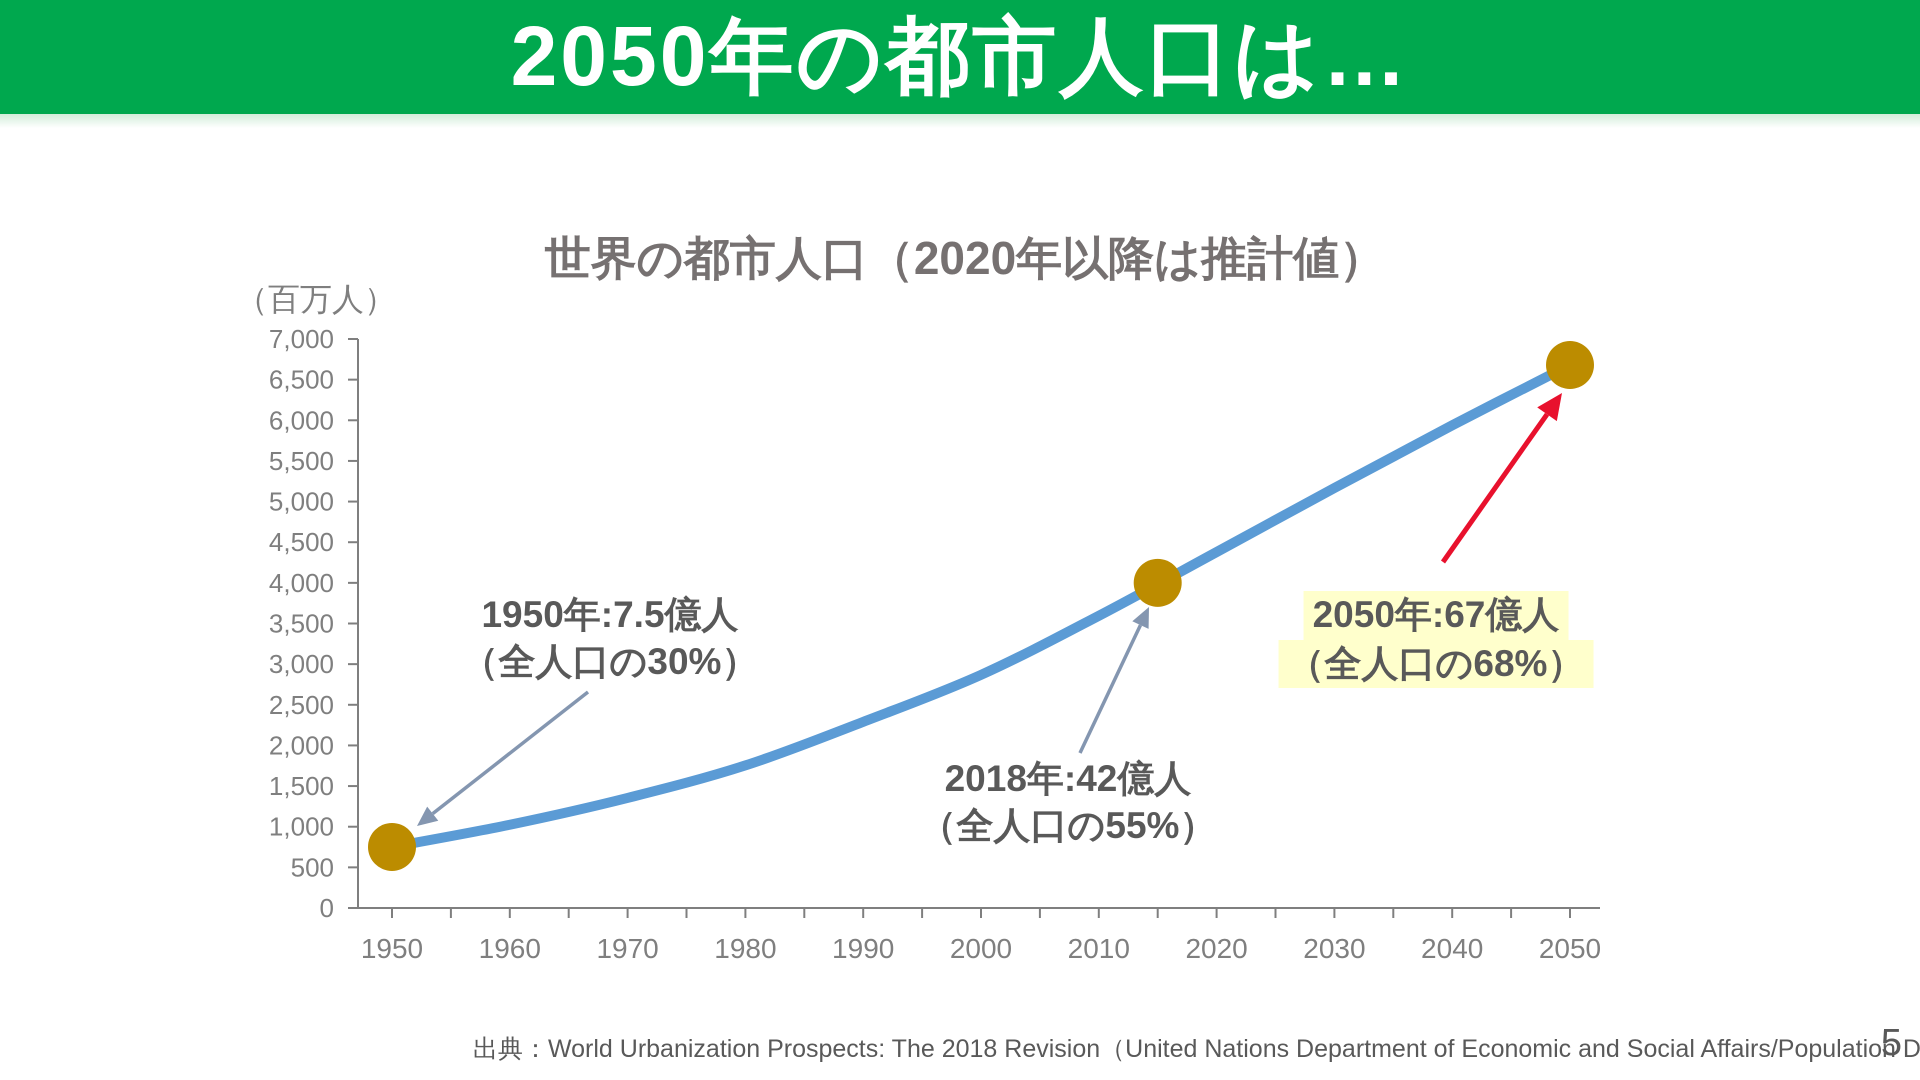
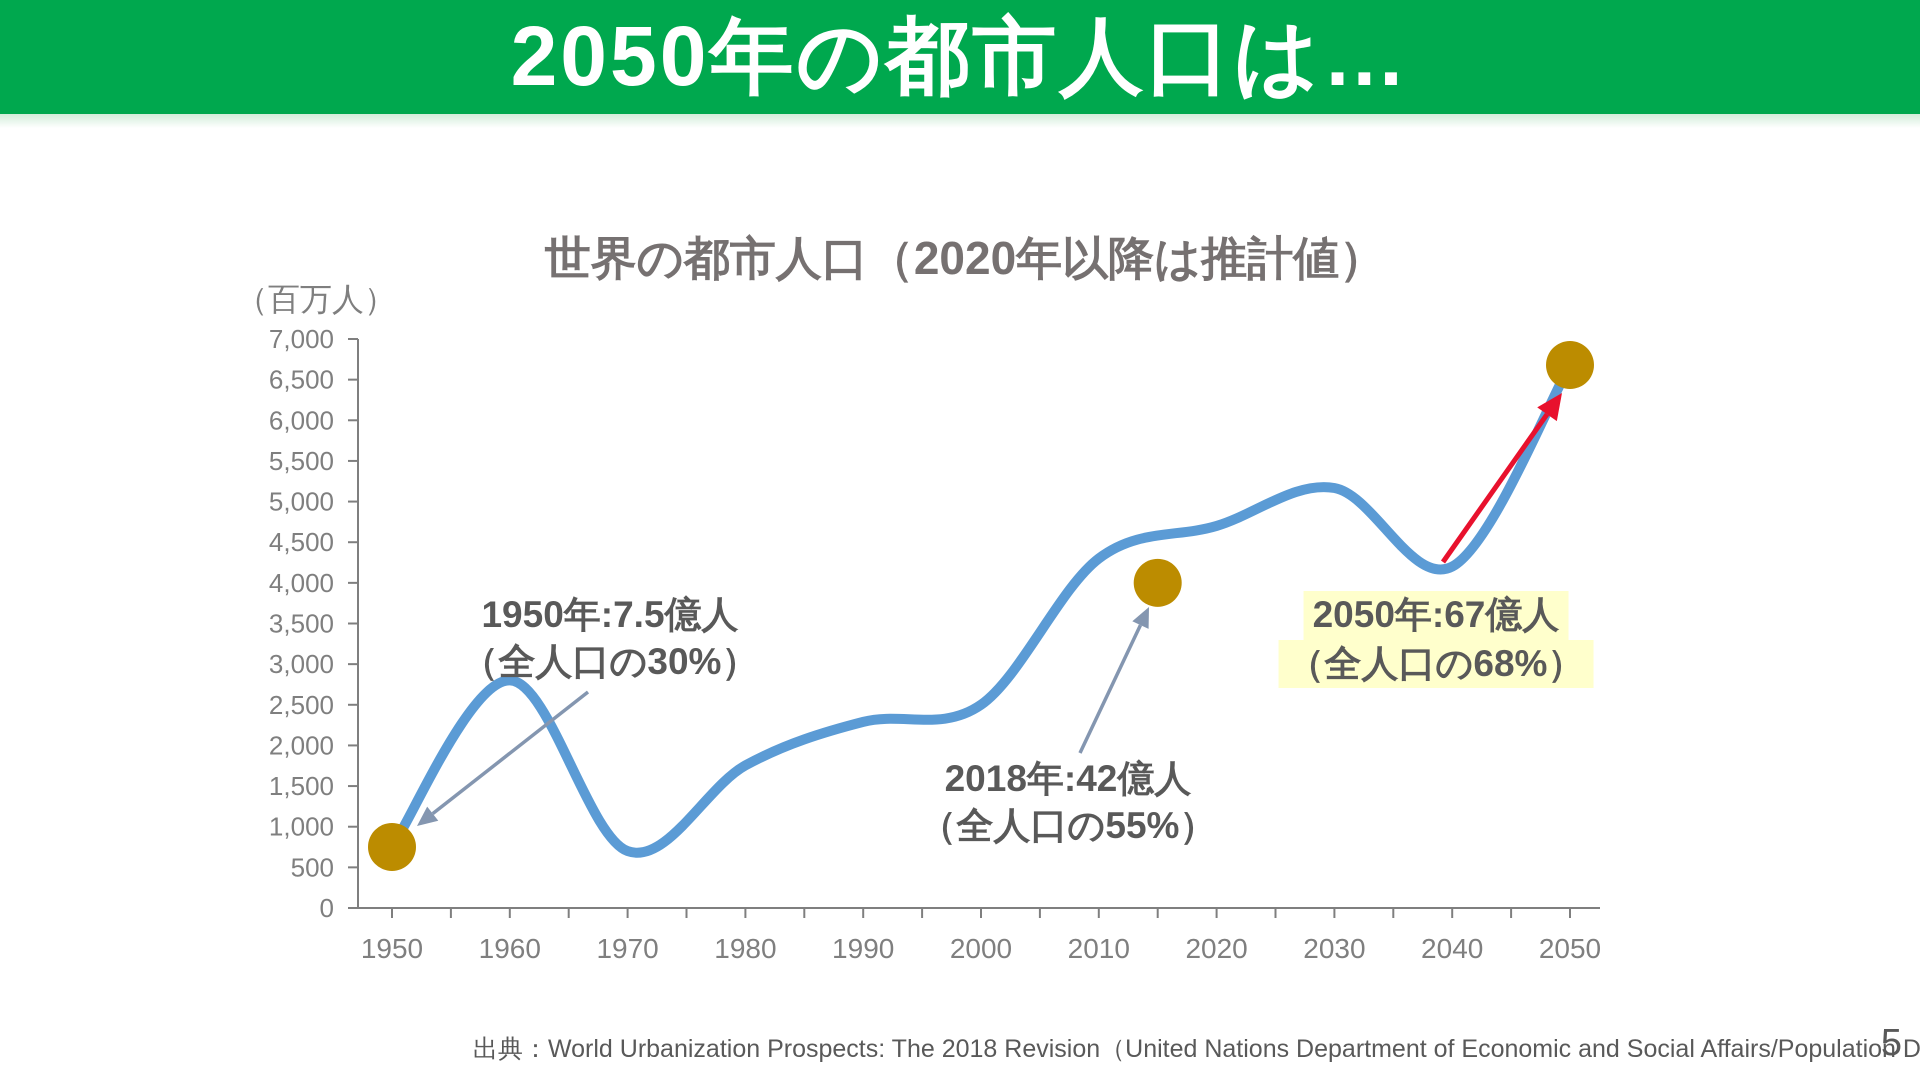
1960: 1000 -> 2800
1970: 1400 -> 700
2000: 2900 -> 2500
2010: 3600 -> 4300
2020: 4400 -> 4700
2040: 5900 -> 4200
